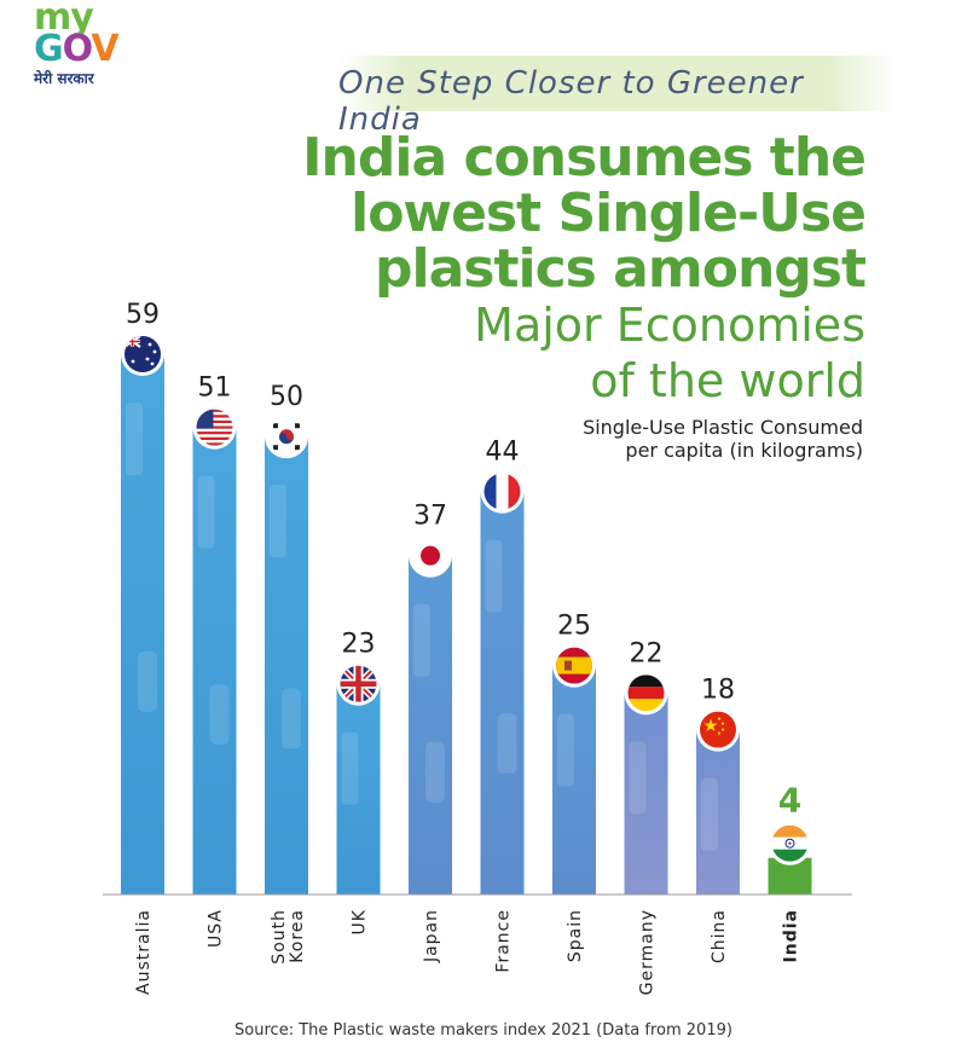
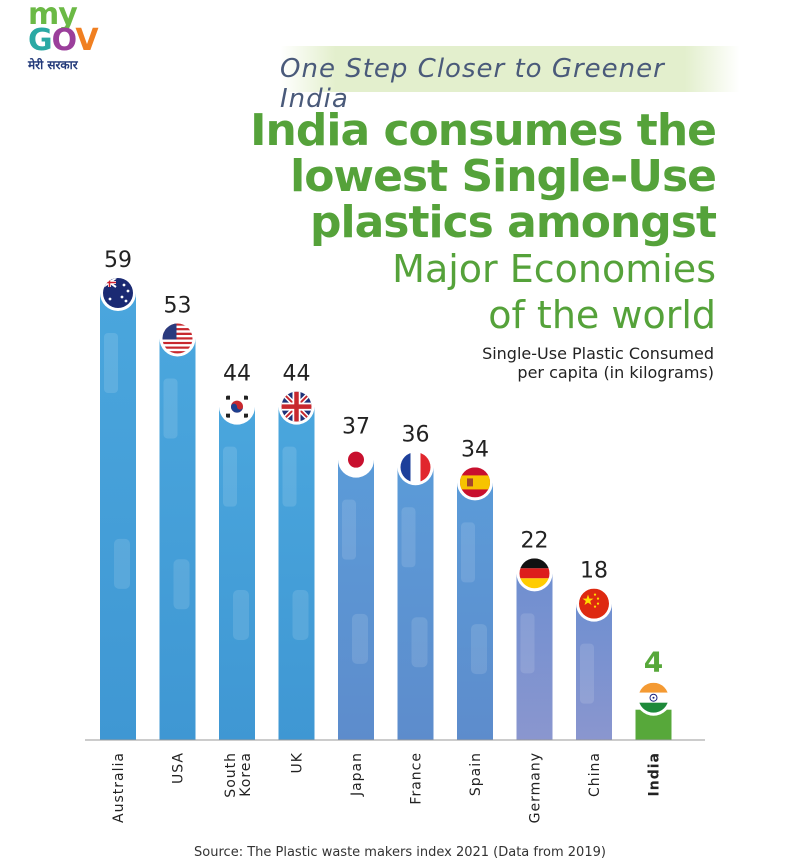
USA: 51 -> 53
South Korea: 50 -> 44
UK: 23 -> 44
France: 44 -> 36
Spain: 25 -> 34
